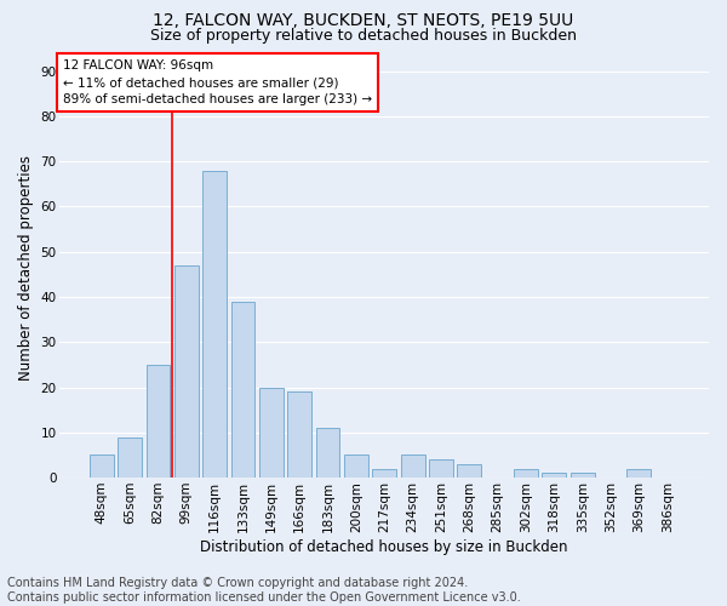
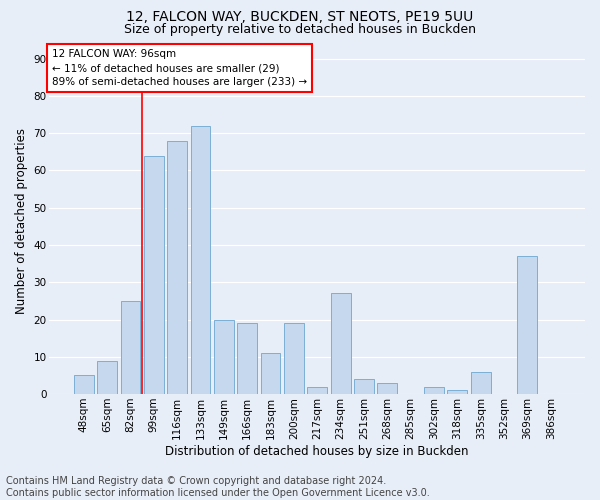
99sqm: 47 -> 64
133sqm: 39 -> 72
200sqm: 5 -> 19
234sqm: 5 -> 27
335sqm: 1 -> 6
369sqm: 2 -> 37
